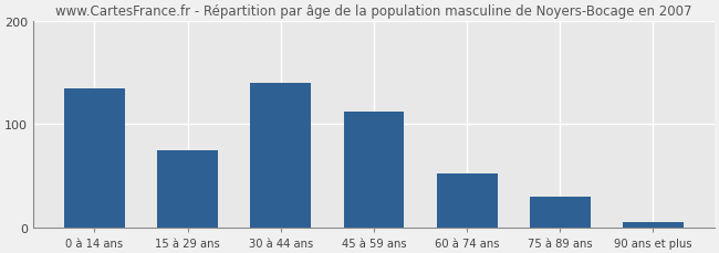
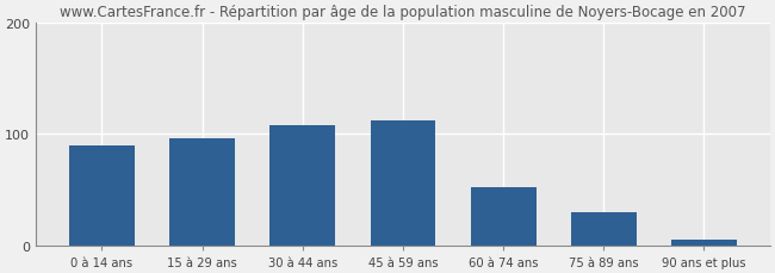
0 à 14 ans: 135 -> 90
15 à 29 ans: 75 -> 96
30 à 44 ans: 140 -> 108
